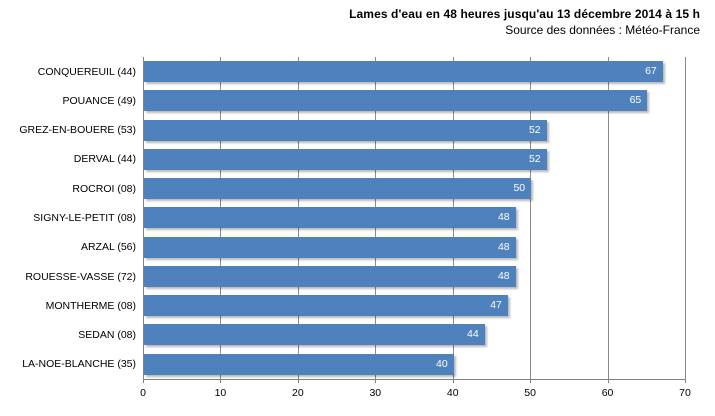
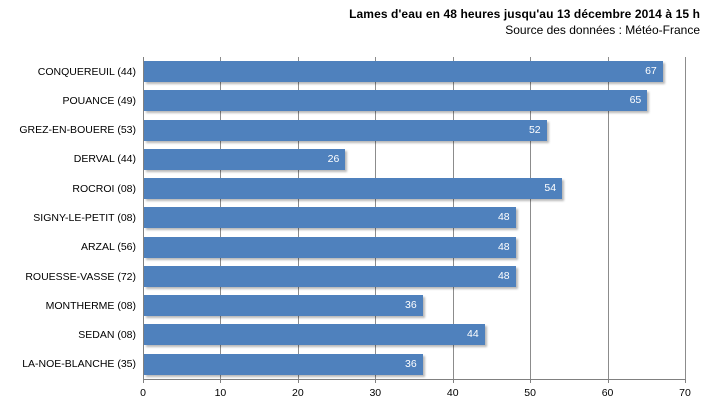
DERVAL (44): 52 -> 26
ROCROI (08): 50 -> 54
MONTHERME (08): 47 -> 36
LA-NOE-BLANCHE (35): 40 -> 36
